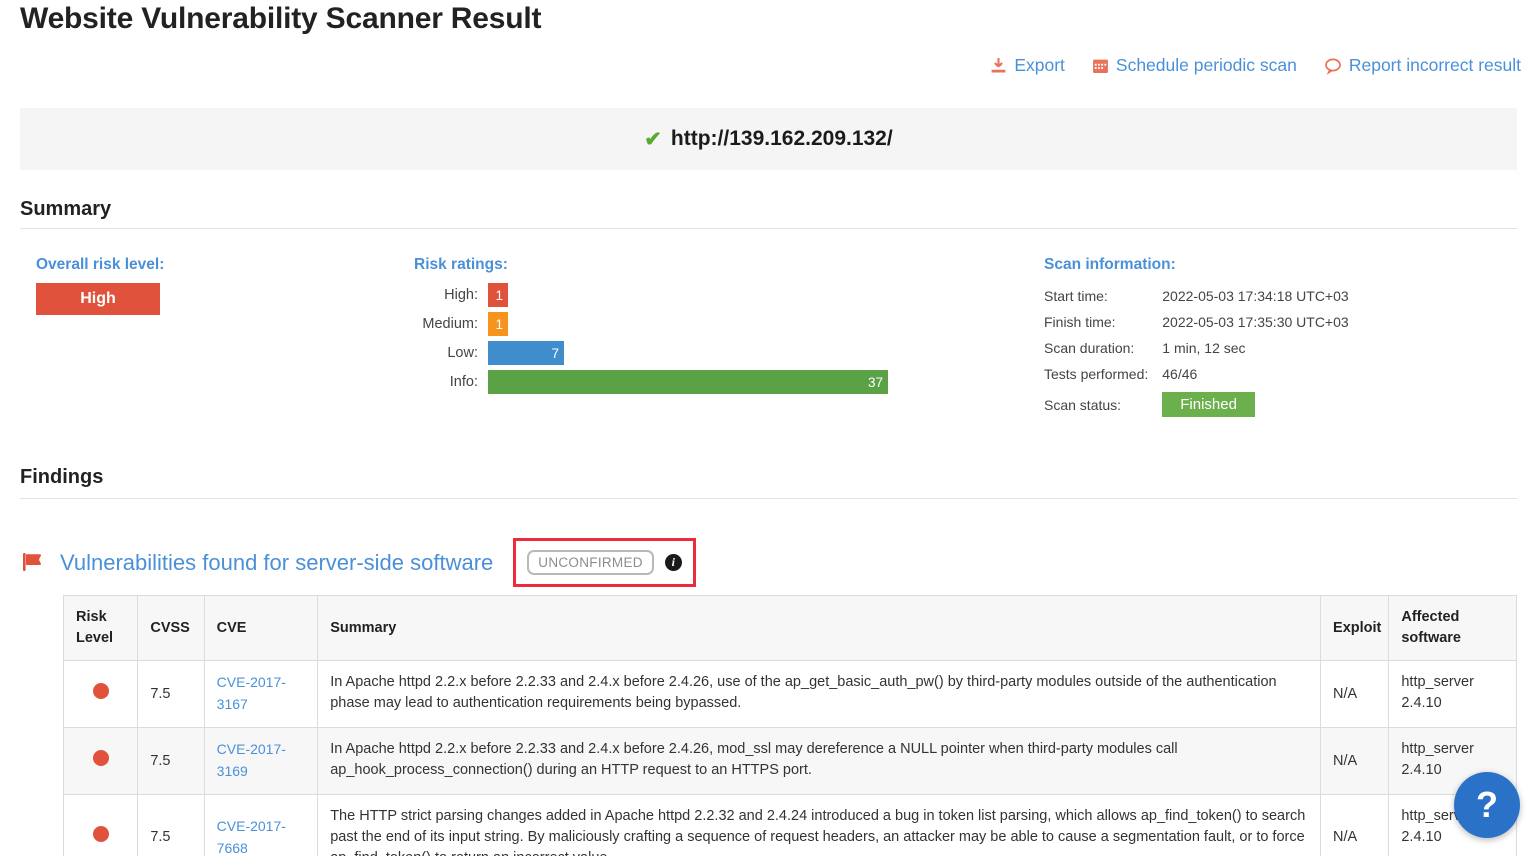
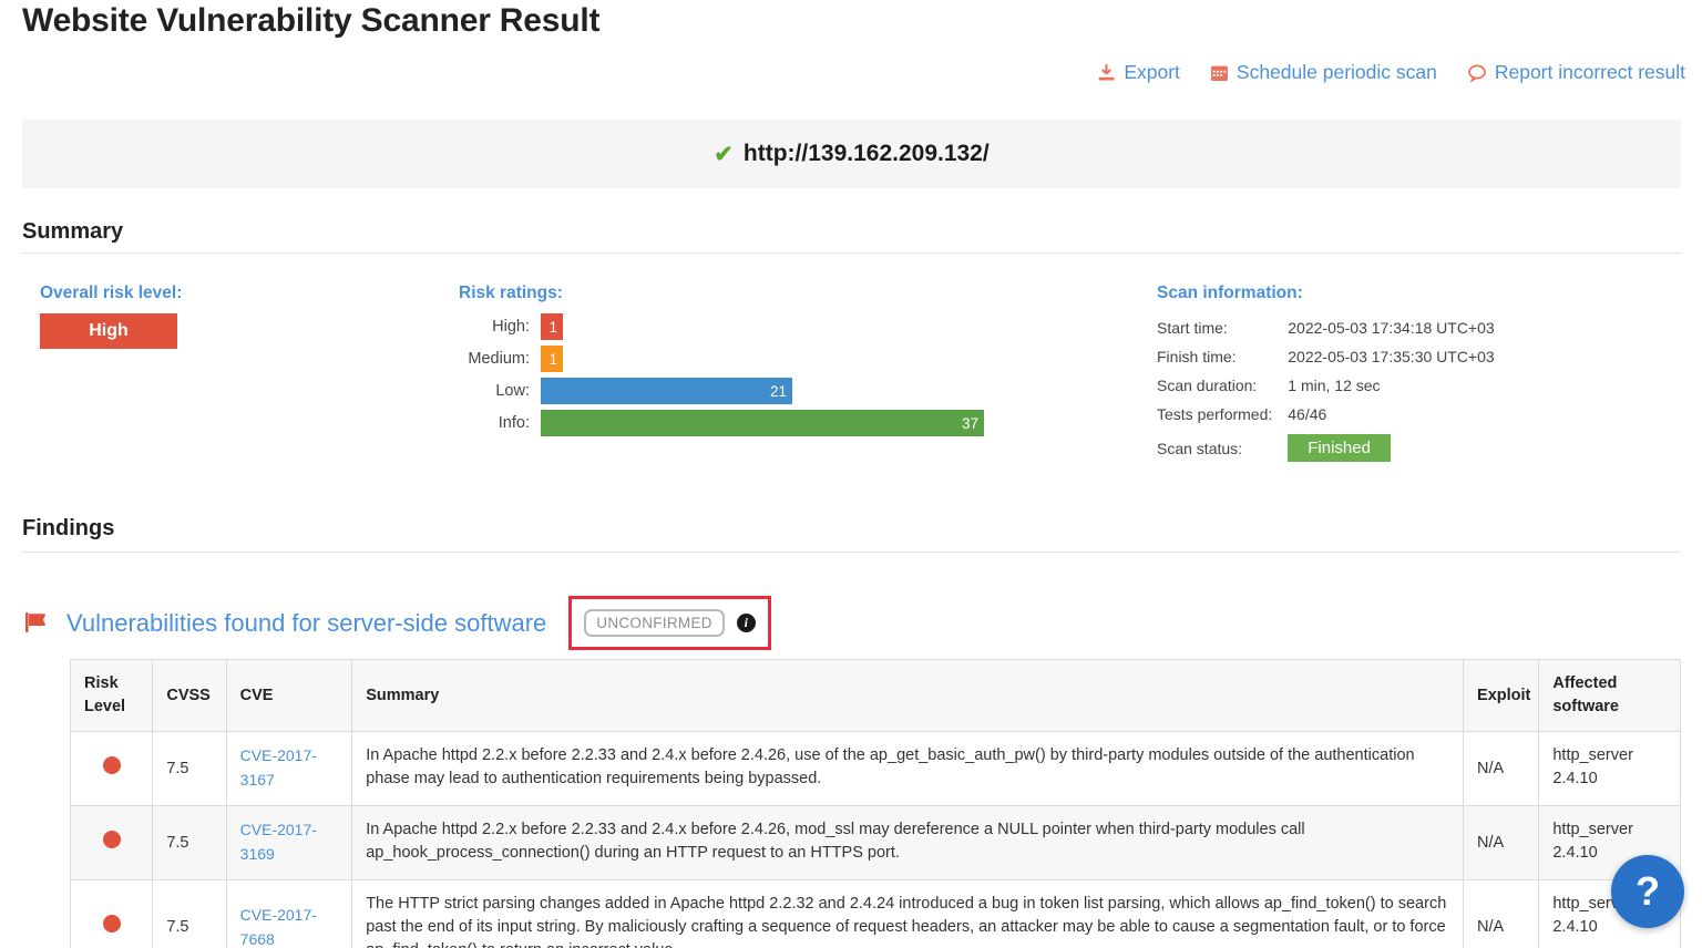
Low:: 7 -> 21
